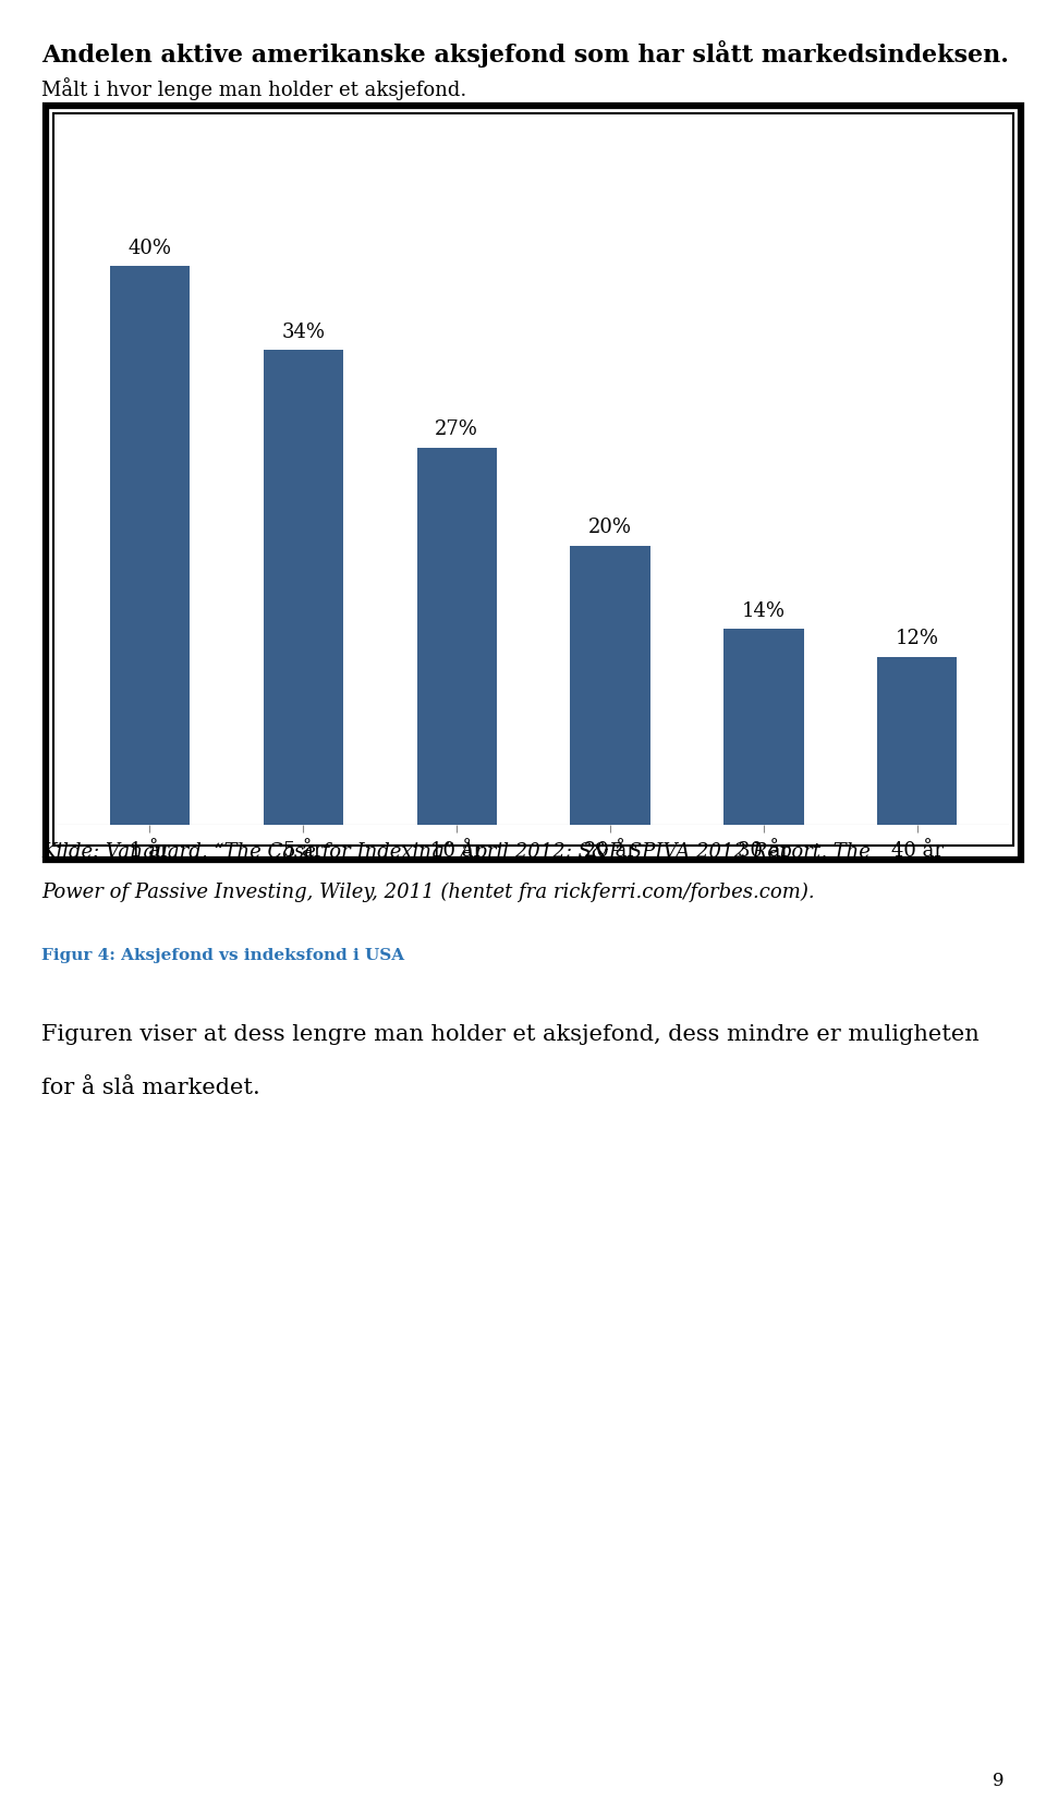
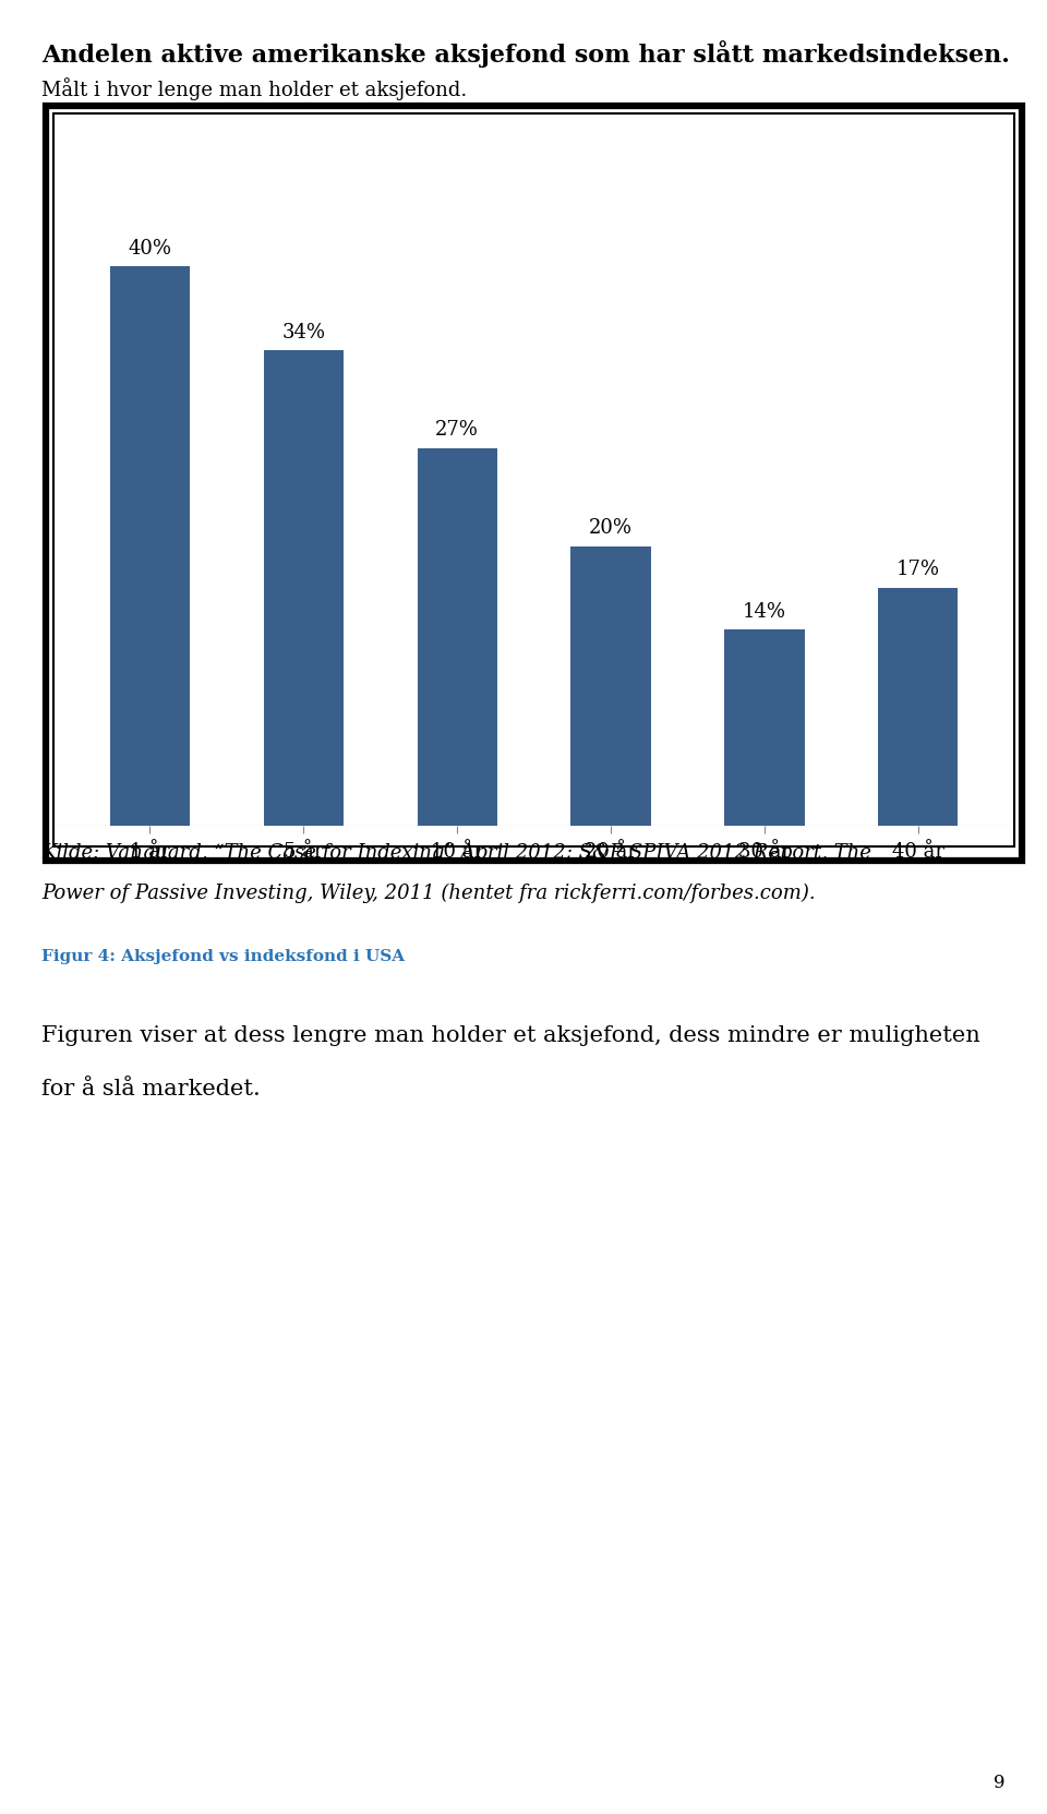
40 år: 12% -> 17%
